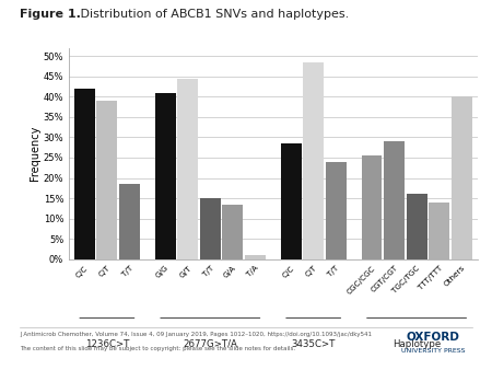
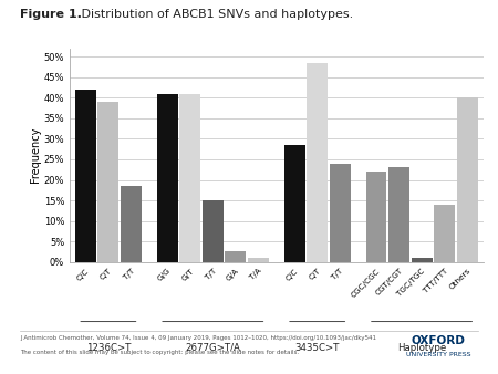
G/T: 44.5% -> 41.0%
G/A: 13.5% -> 2.5%
CGC/CGC: 25.5% -> 22.0%
CGT/CGT: 29.0% -> 23.0%
TGC/TGC: 16.0% -> 1.0%
